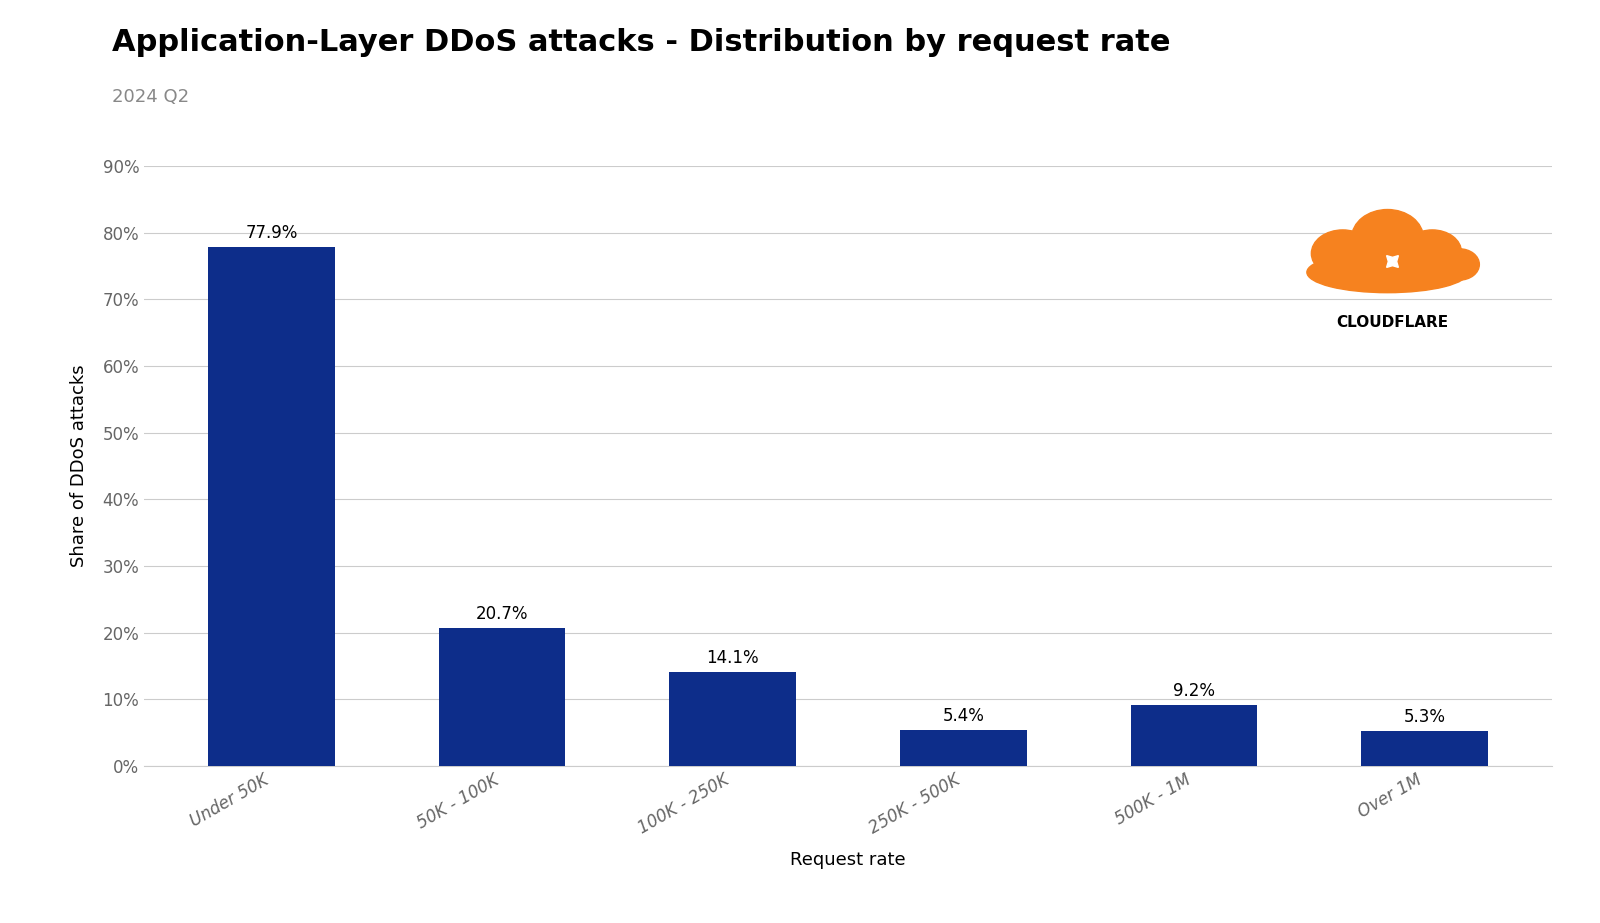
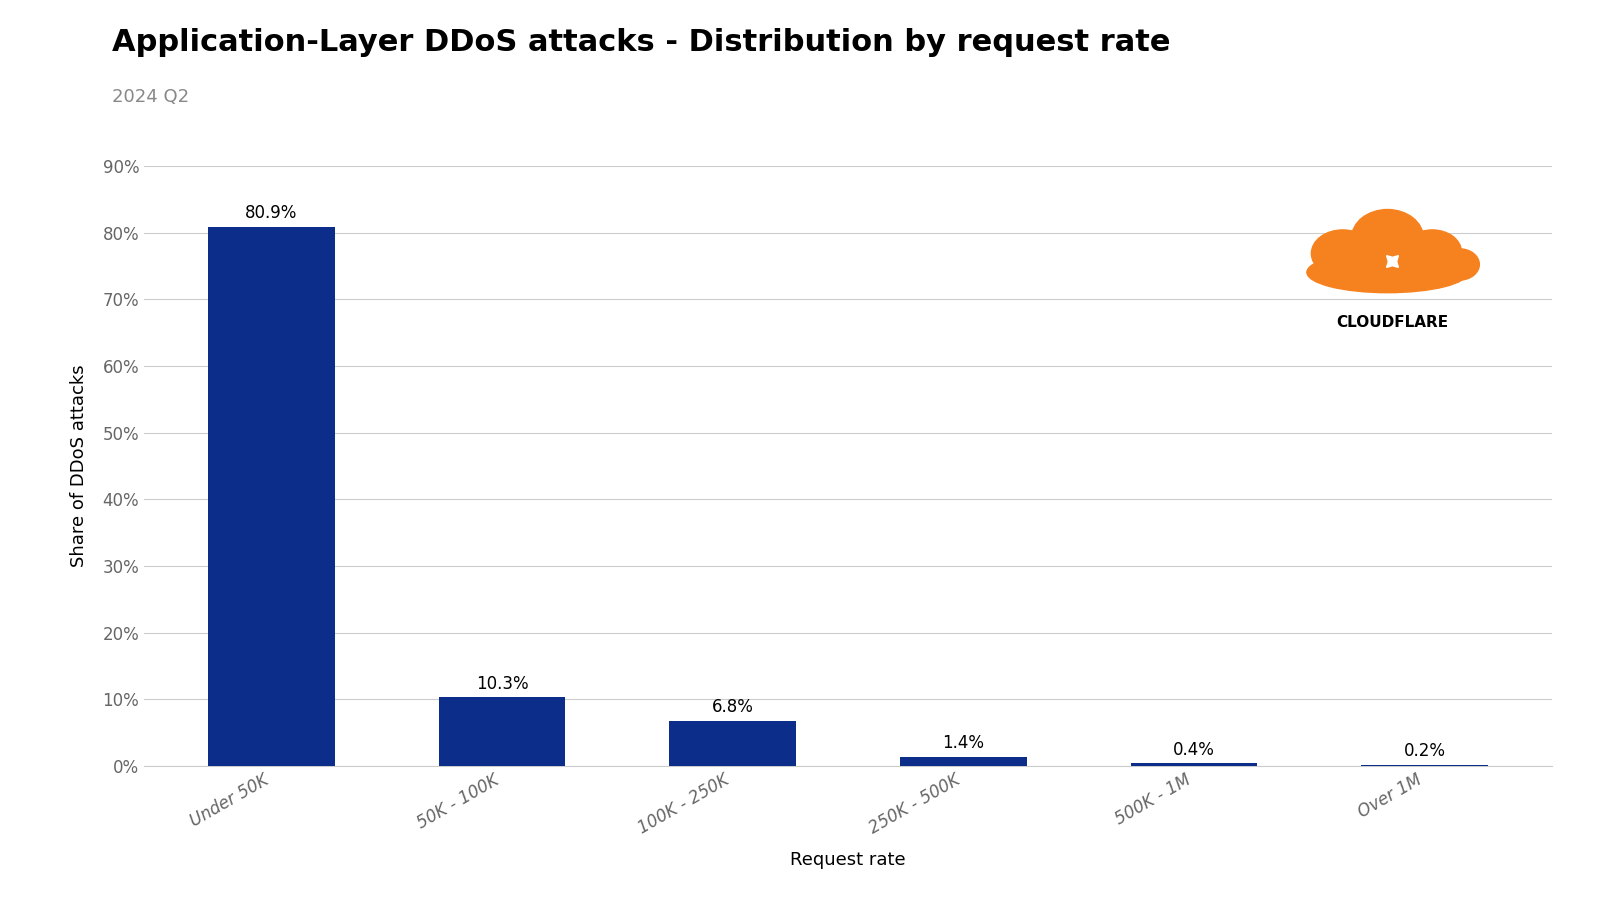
Under 50K: 77.9% -> 80.9%
50K - 100K: 20.7% -> 10.3%
100K - 250K: 14.1% -> 6.8%
250K - 500K: 5.4% -> 1.4%
500K - 1M: 9.2% -> 0.4%
Over 1M: 5.3% -> 0.2%
